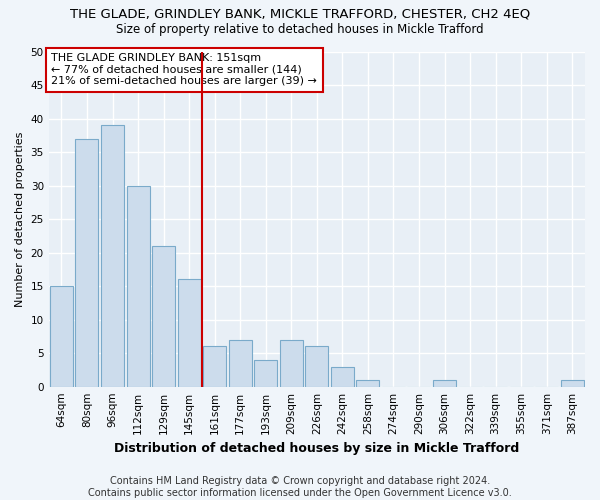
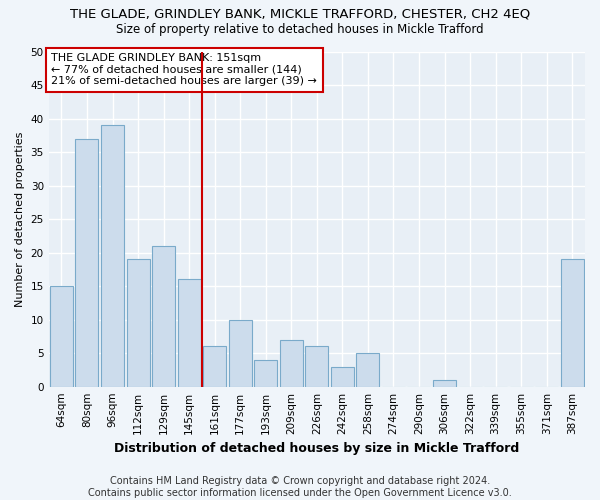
112sqm: 30 -> 19
177sqm: 7 -> 10
258sqm: 1 -> 5
387sqm: 1 -> 19
